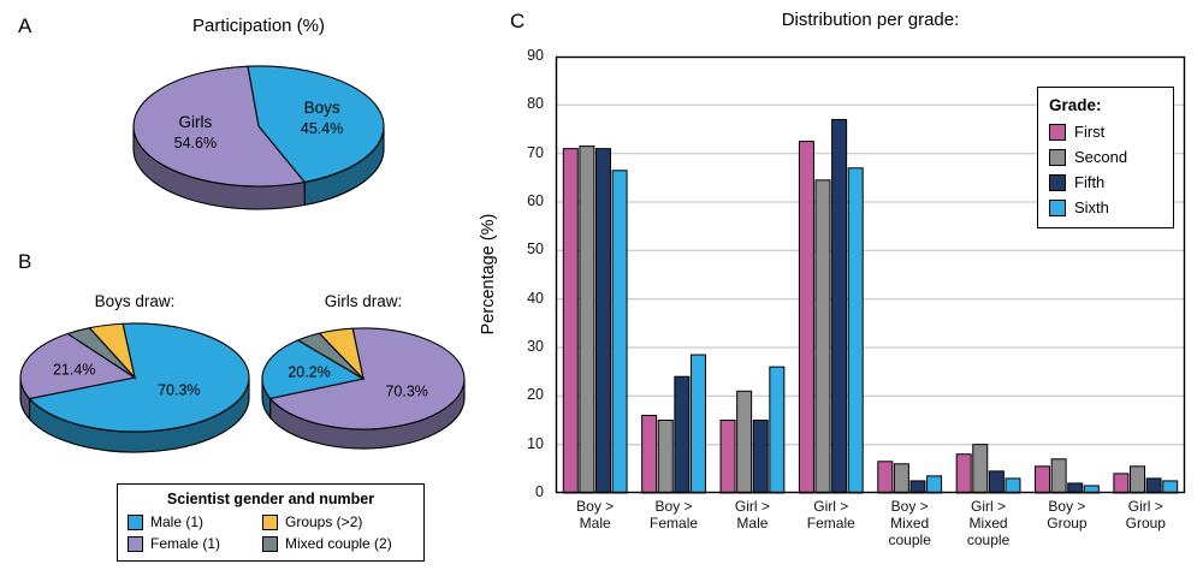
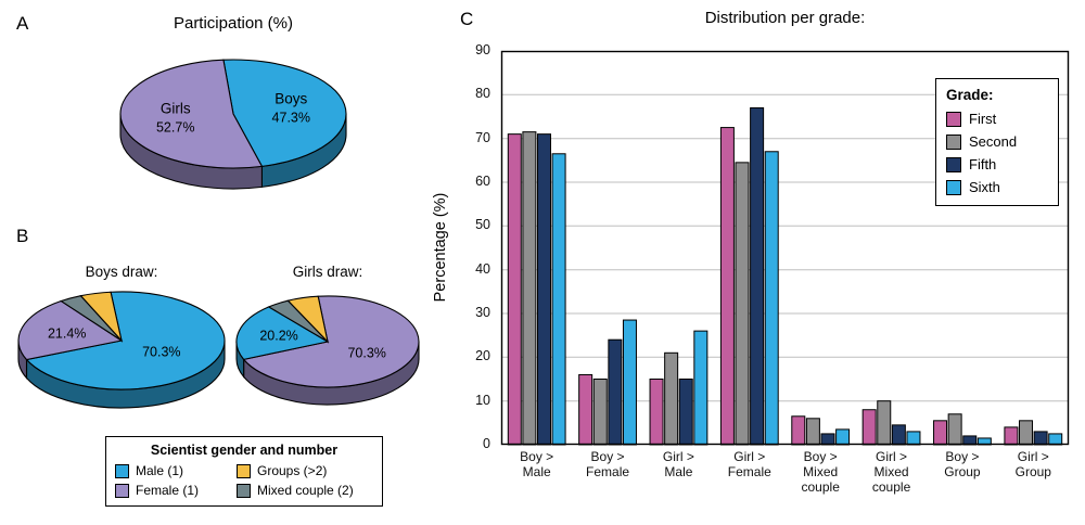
Participation (%)/Boys: 45.4% -> 47.3%
Participation (%)/Girls: 54.6% -> 52.7%
